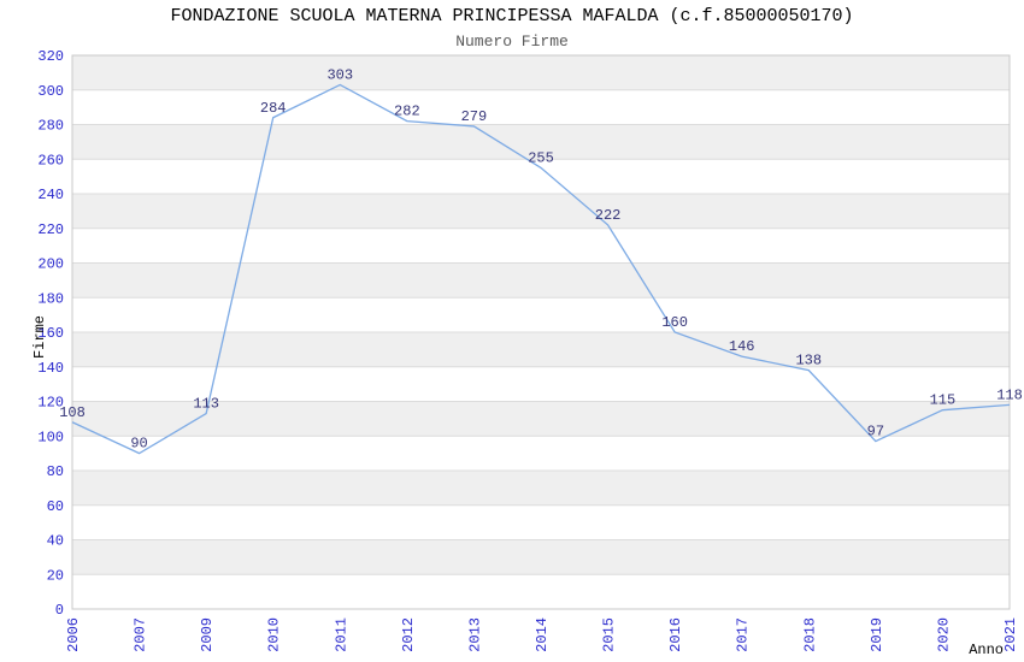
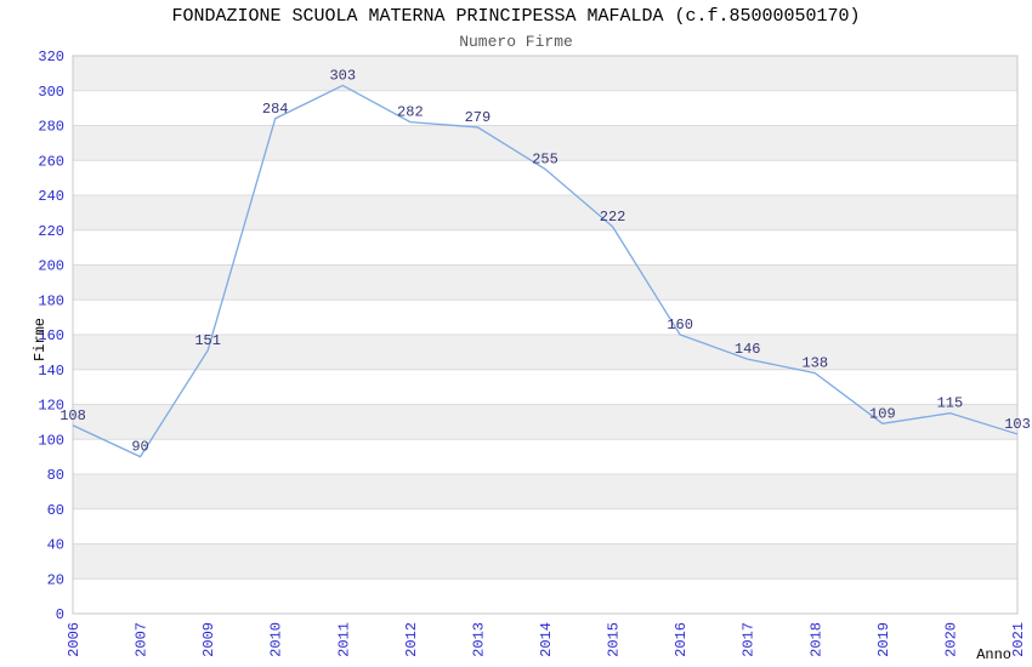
2009: 113 -> 151
2019: 97 -> 109
2021: 118 -> 103
